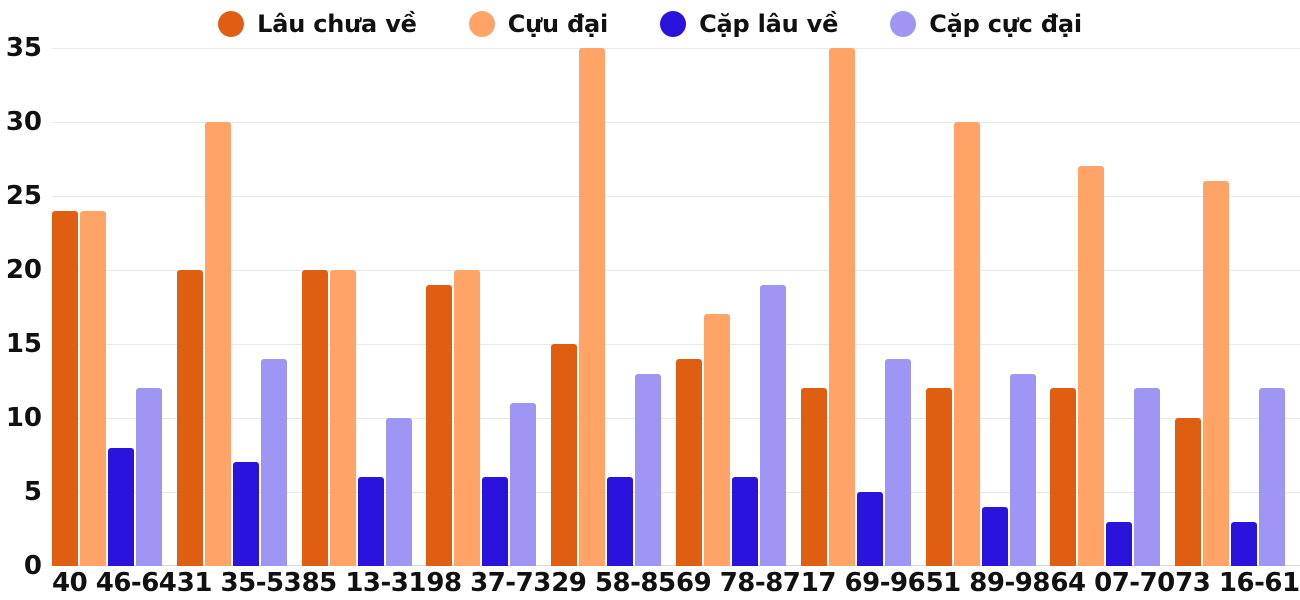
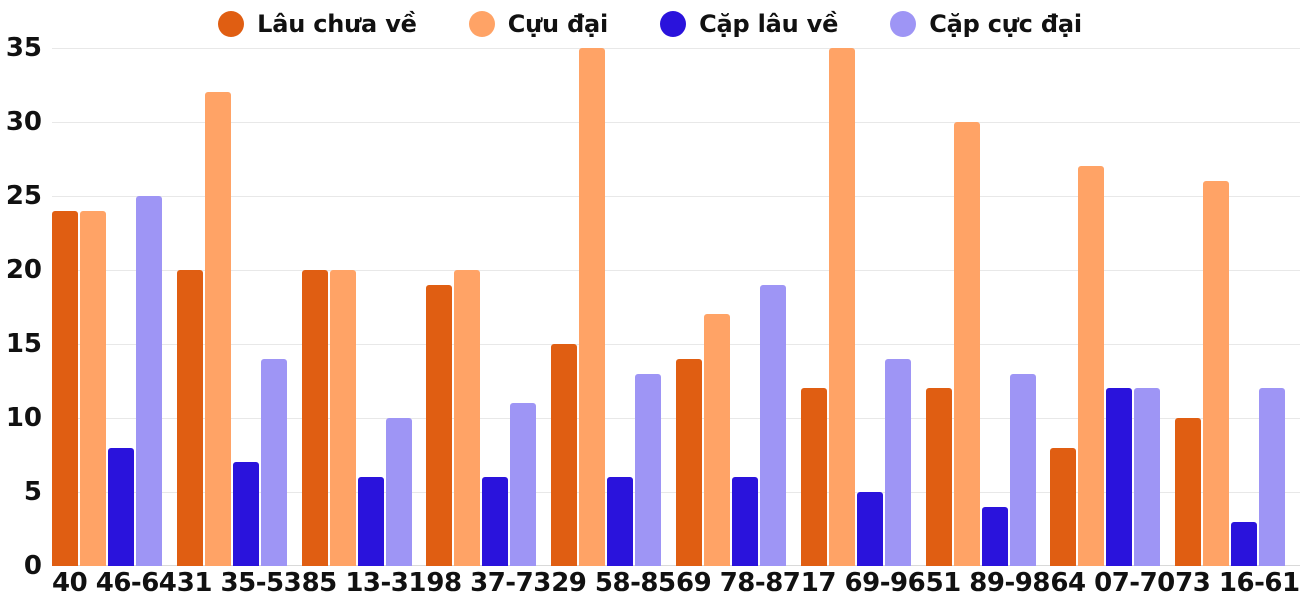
Cặp cực đại/40 46-64: 12 -> 25
Cựu đại/31 35-53: 30 -> 32
Lâu chưa về/64 07-70: 12 -> 8
Cặp lâu về/64 07-70: 3 -> 12
